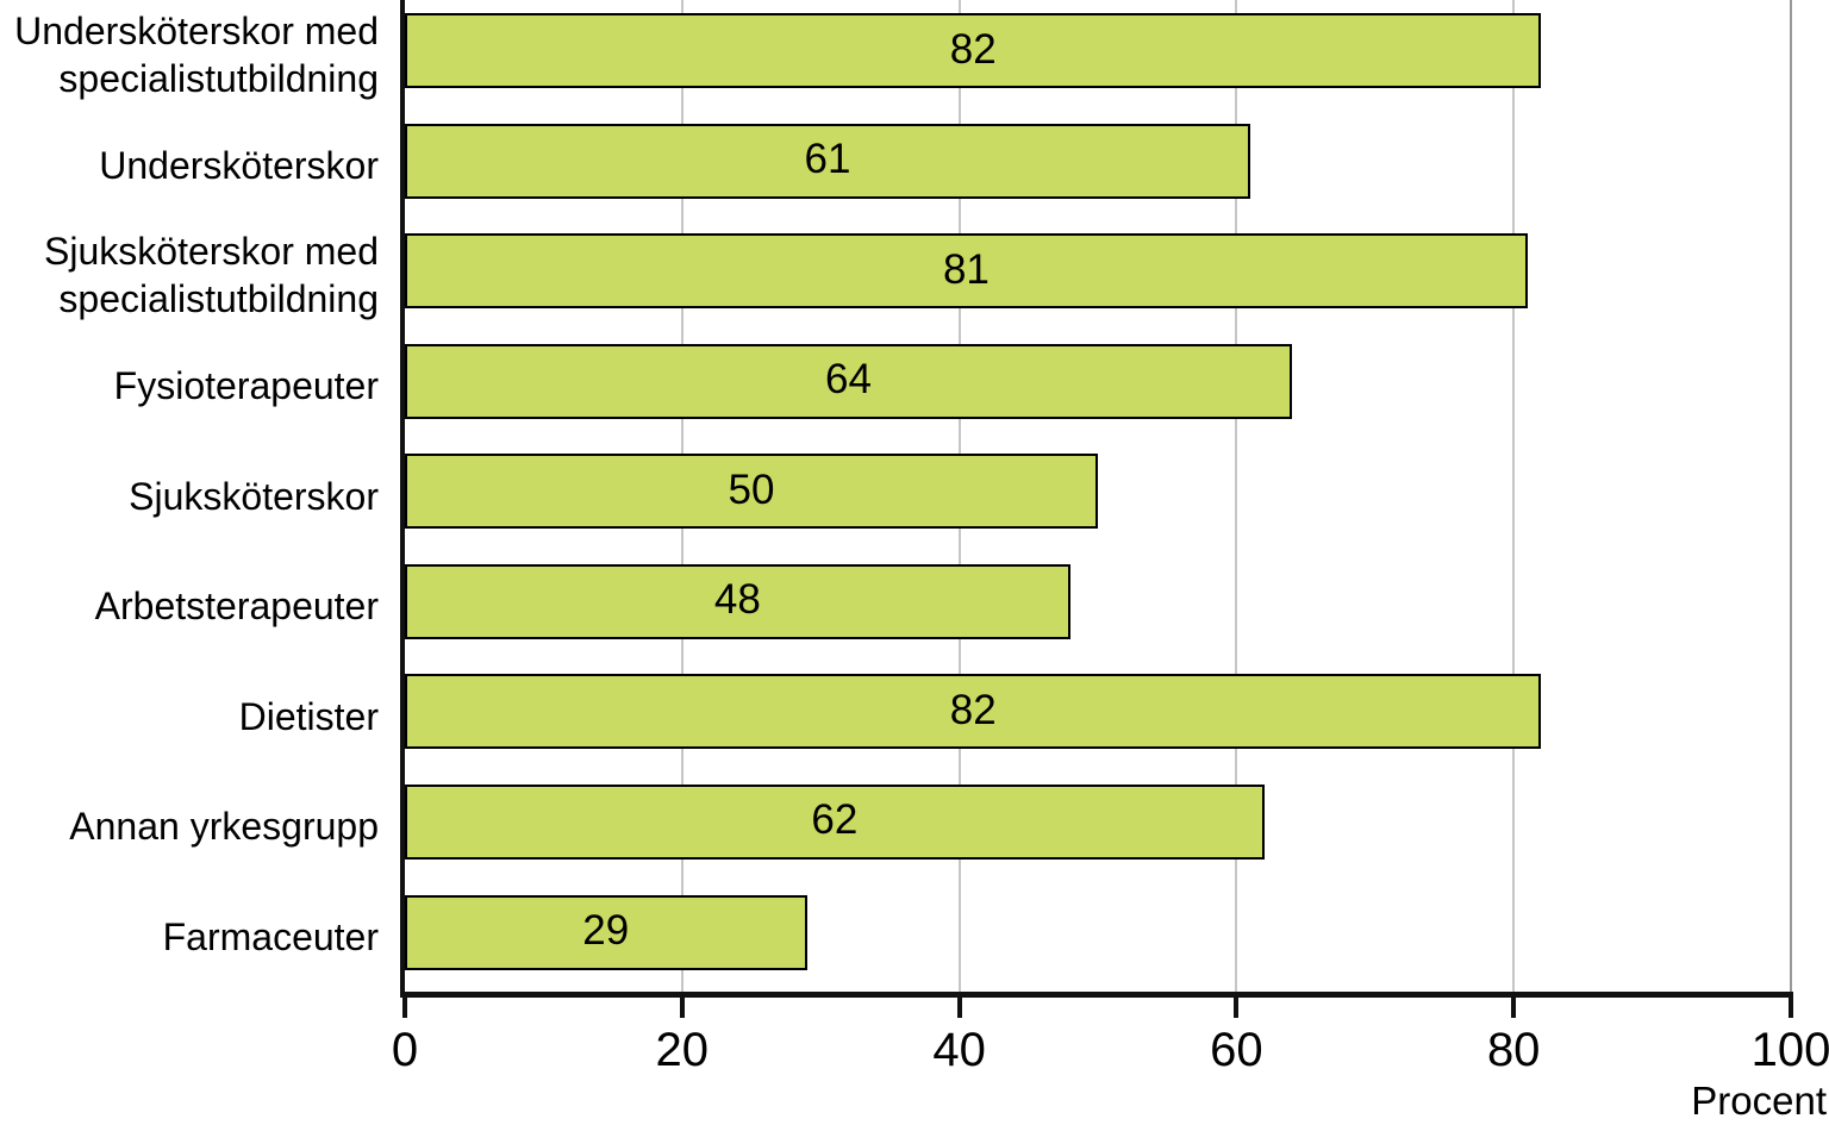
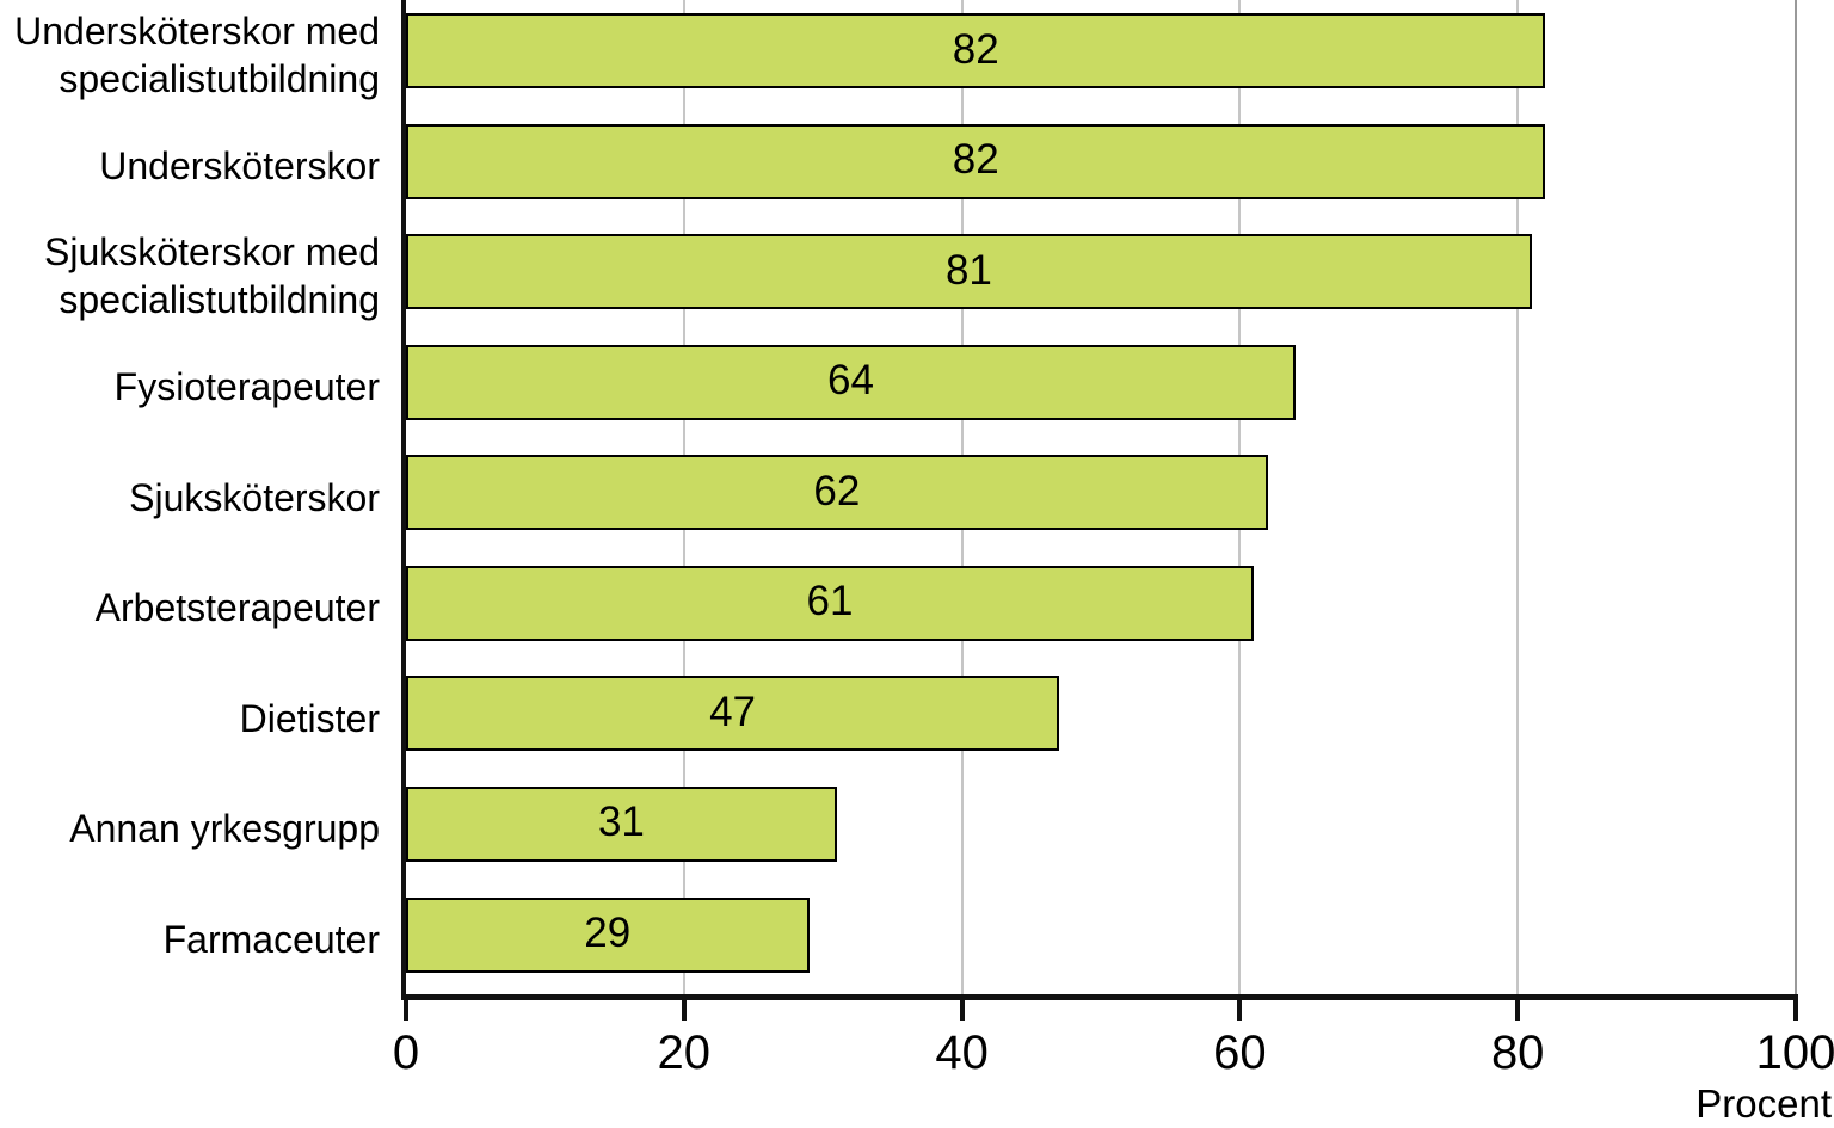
Undersköterskor: 61 -> 82
Sjuksköterskor: 50 -> 62
Arbetsterapeuter: 48 -> 61
Dietister: 82 -> 47
Annan yrkesgrupp: 62 -> 31
